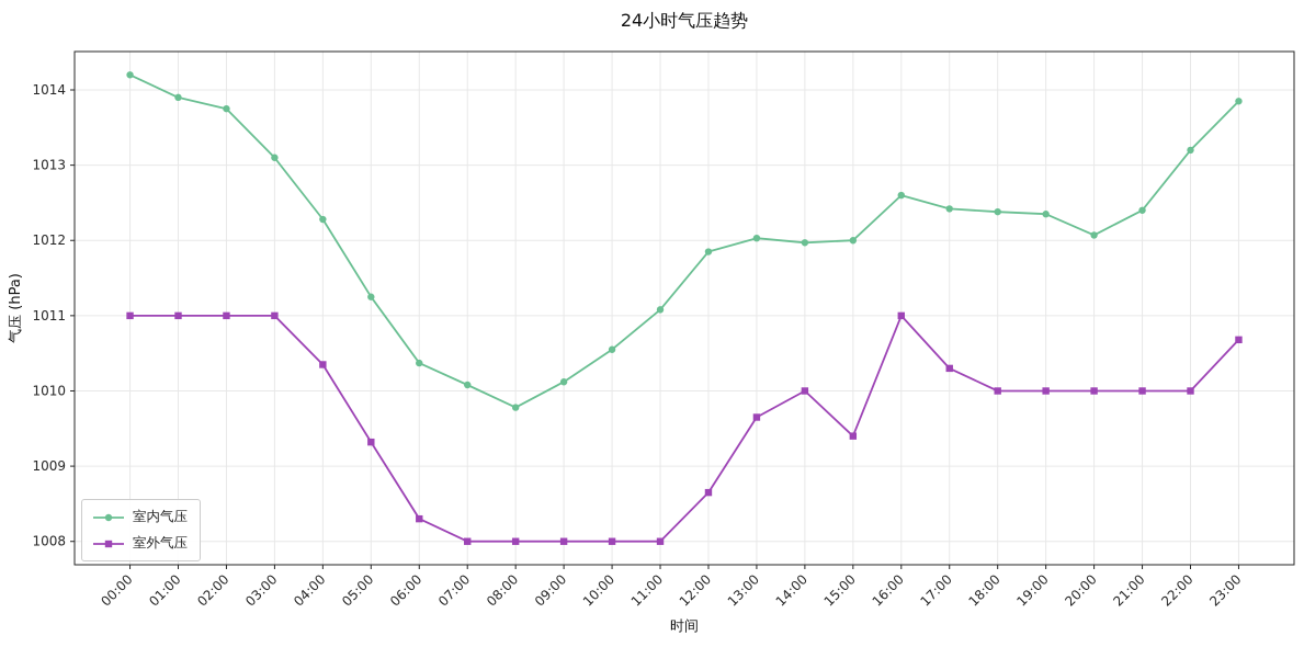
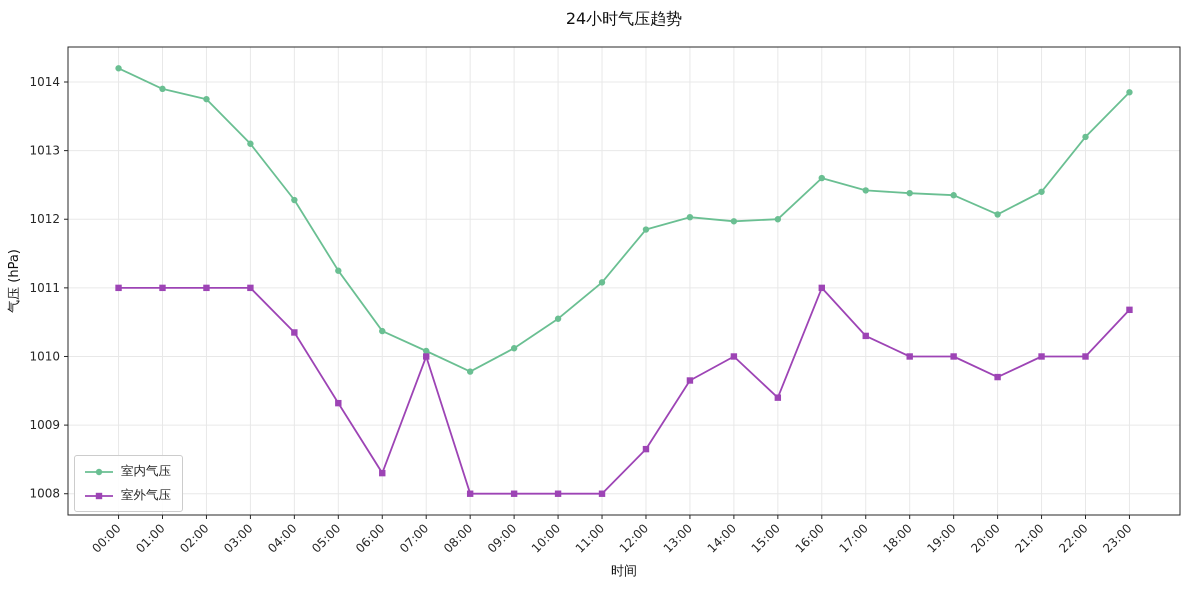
室外气压/07:00: 1008.0 -> 1010.0
室外气压/20:00: 1010.0 -> 1009.7
